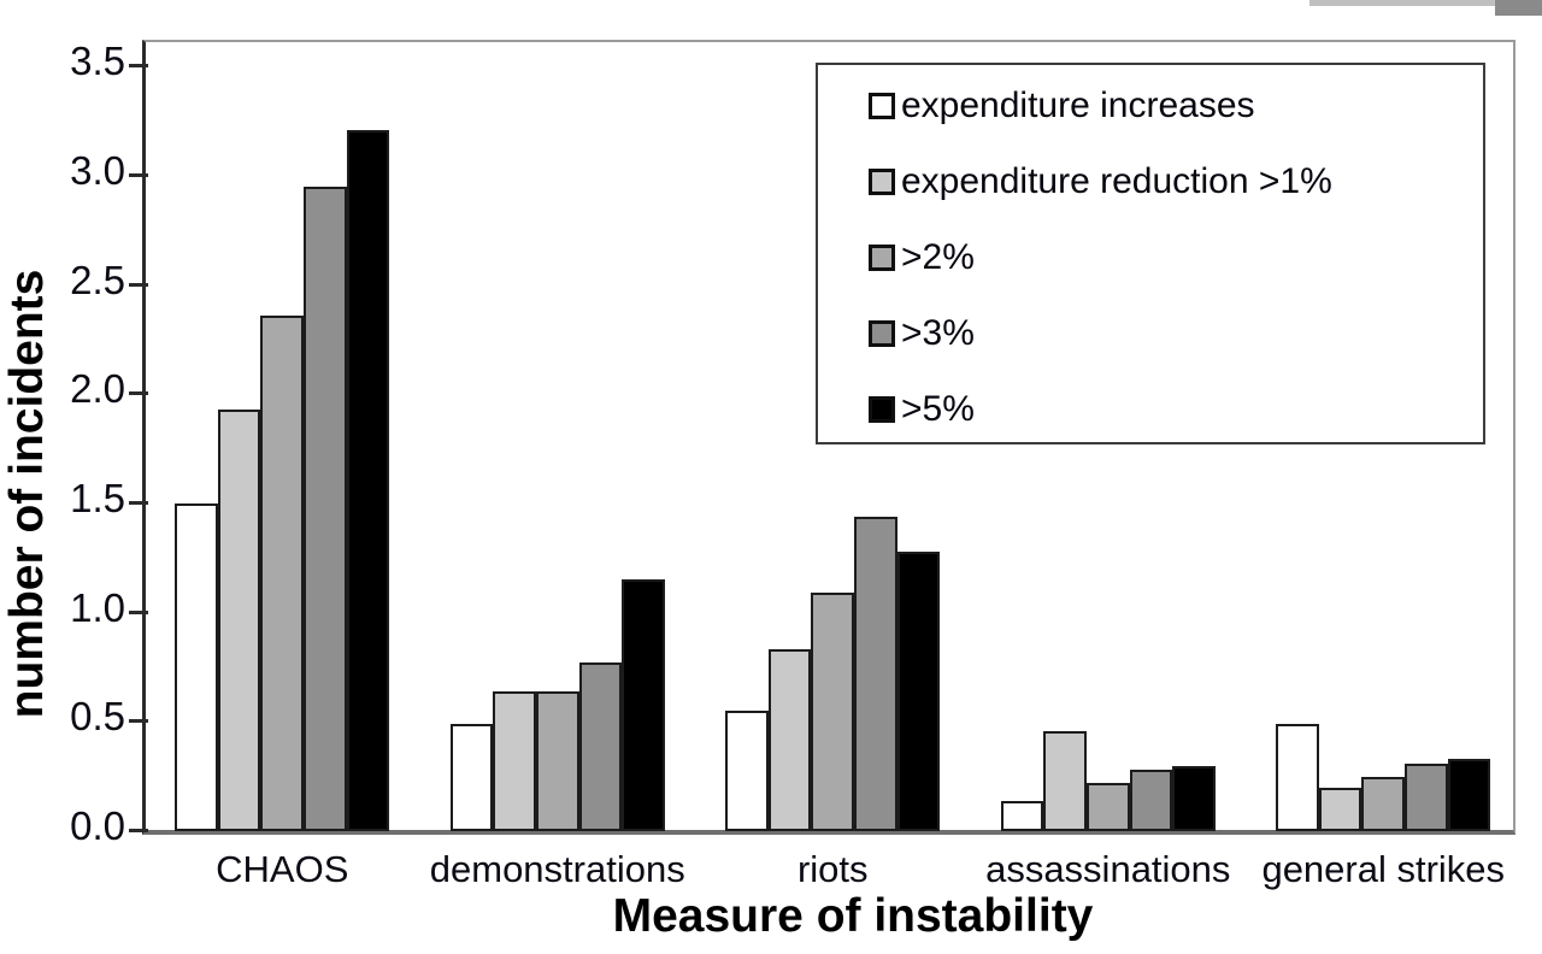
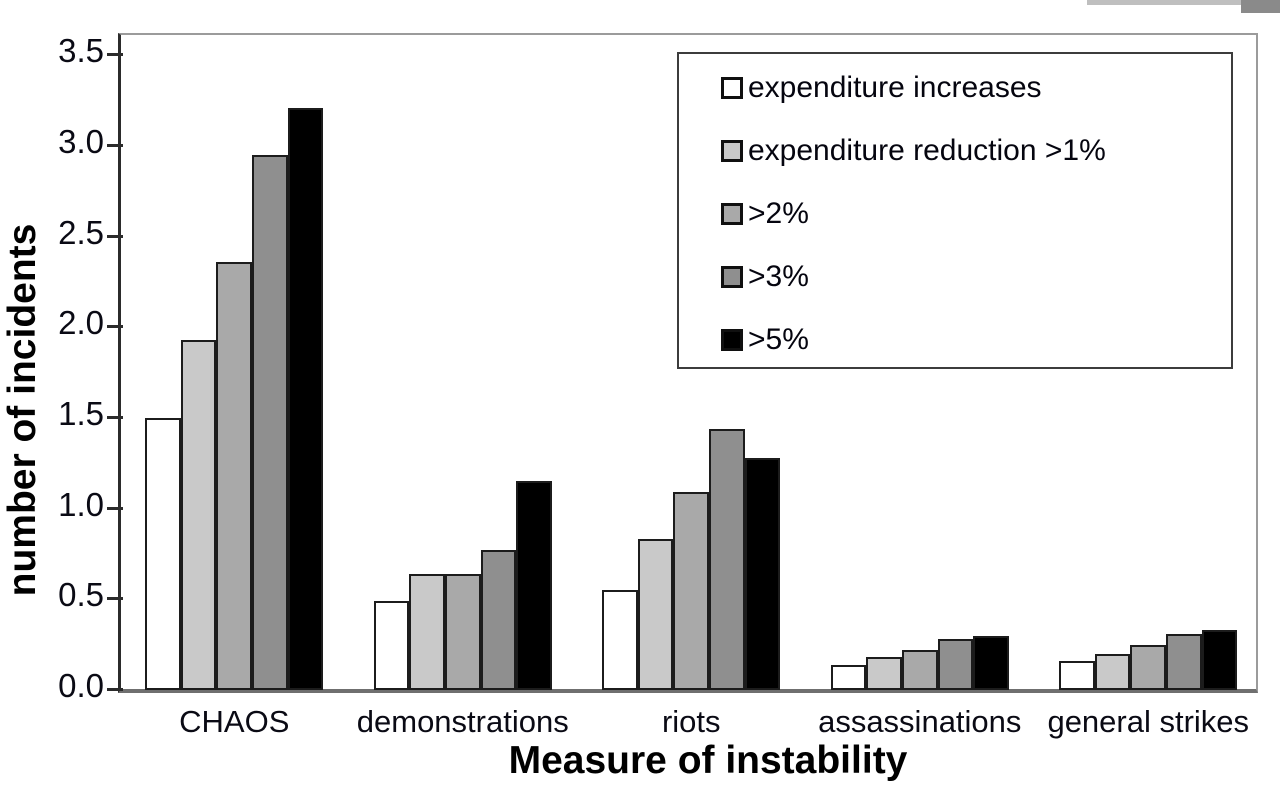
expenditure reduction >1%/assassinations: 0.46 -> 0.18
expenditure increases/general strikes: 0.49 -> 0.16
